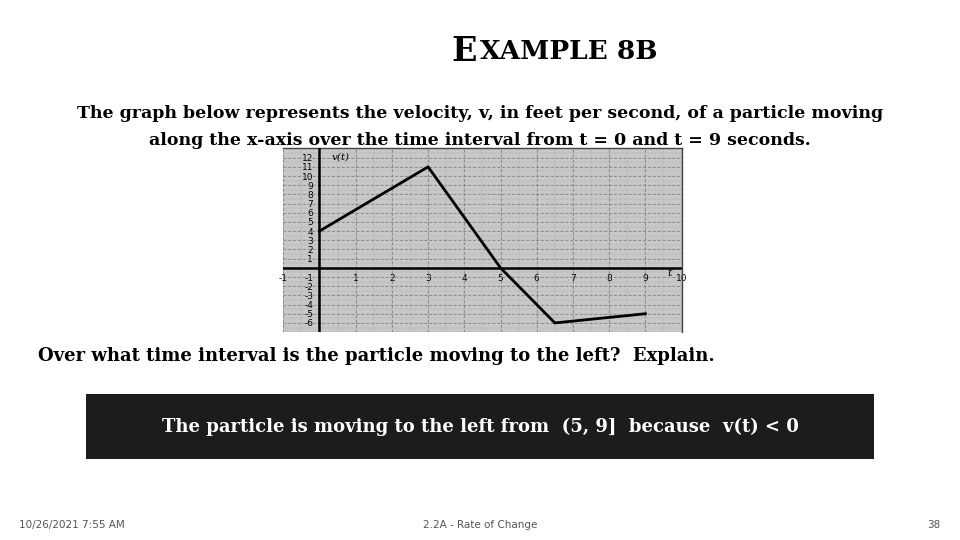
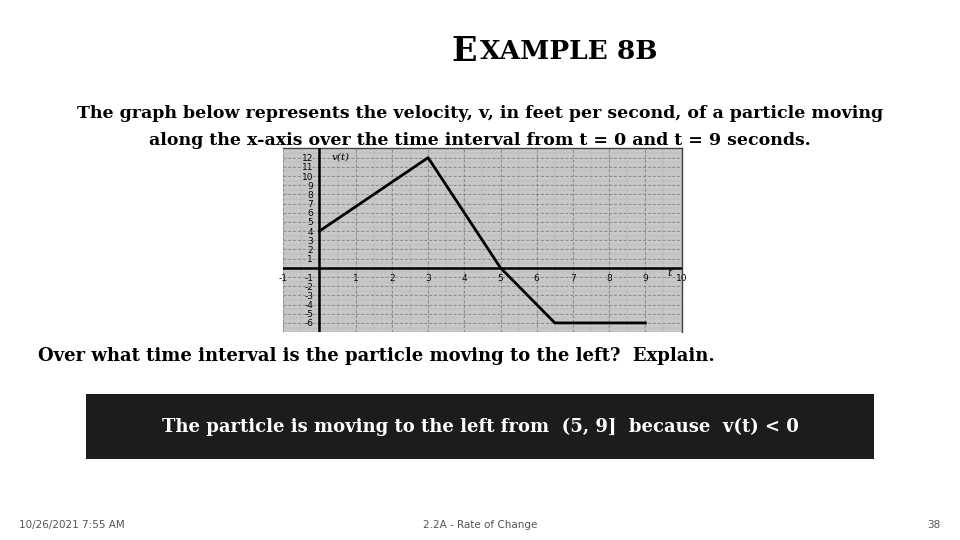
3: 11 -> 12
9: -5 -> -6
